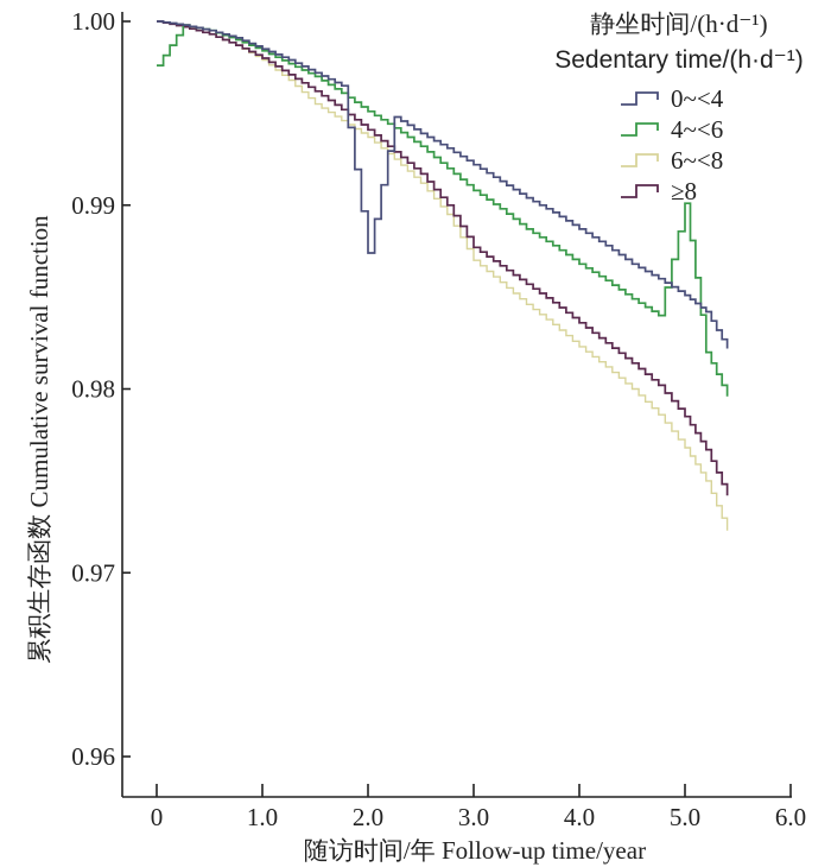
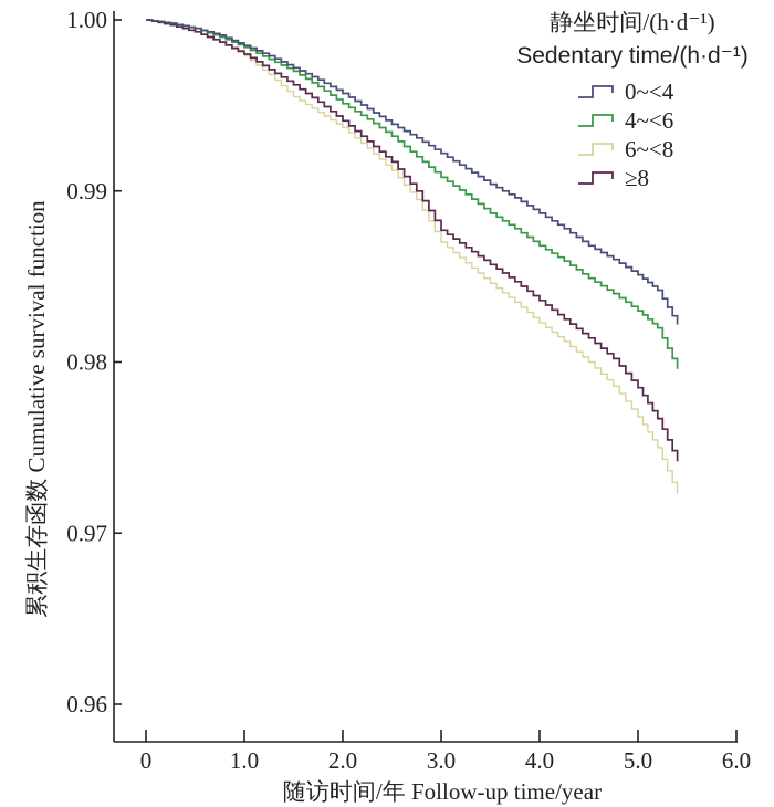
4~<6/0: 0.9976 -> 1.0000
0~<4/2.0: 0.9874 -> 0.9957
4~<6/5.0: 0.9901 -> 0.9830
